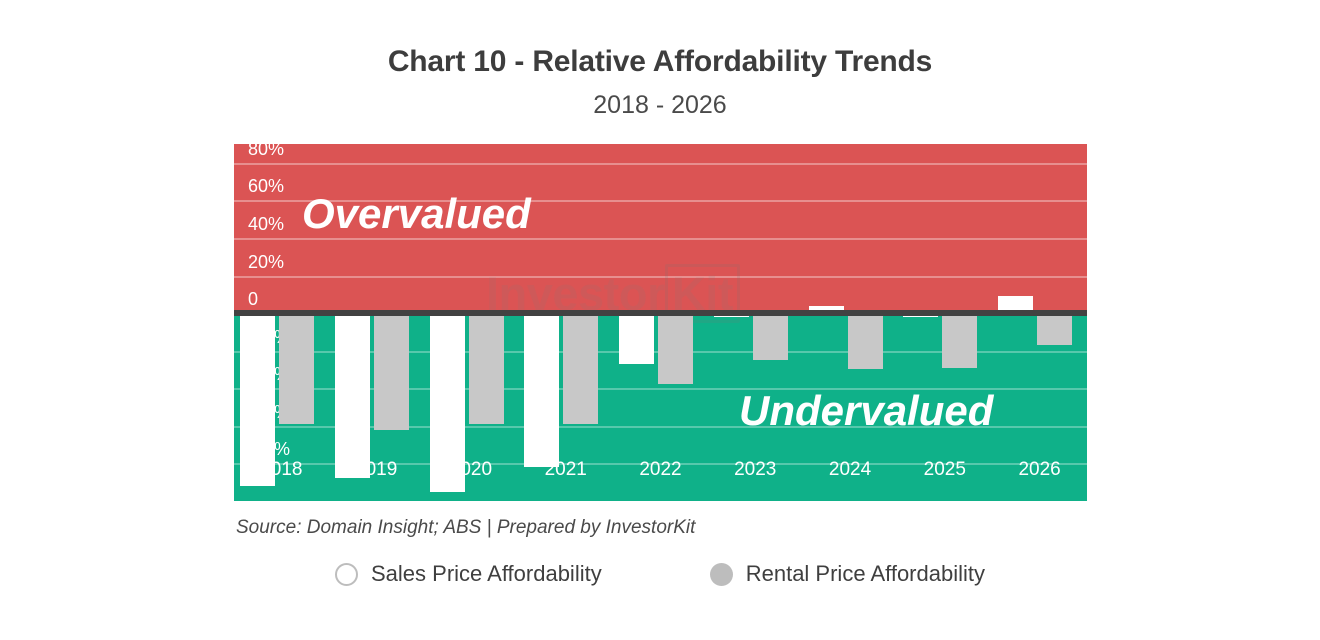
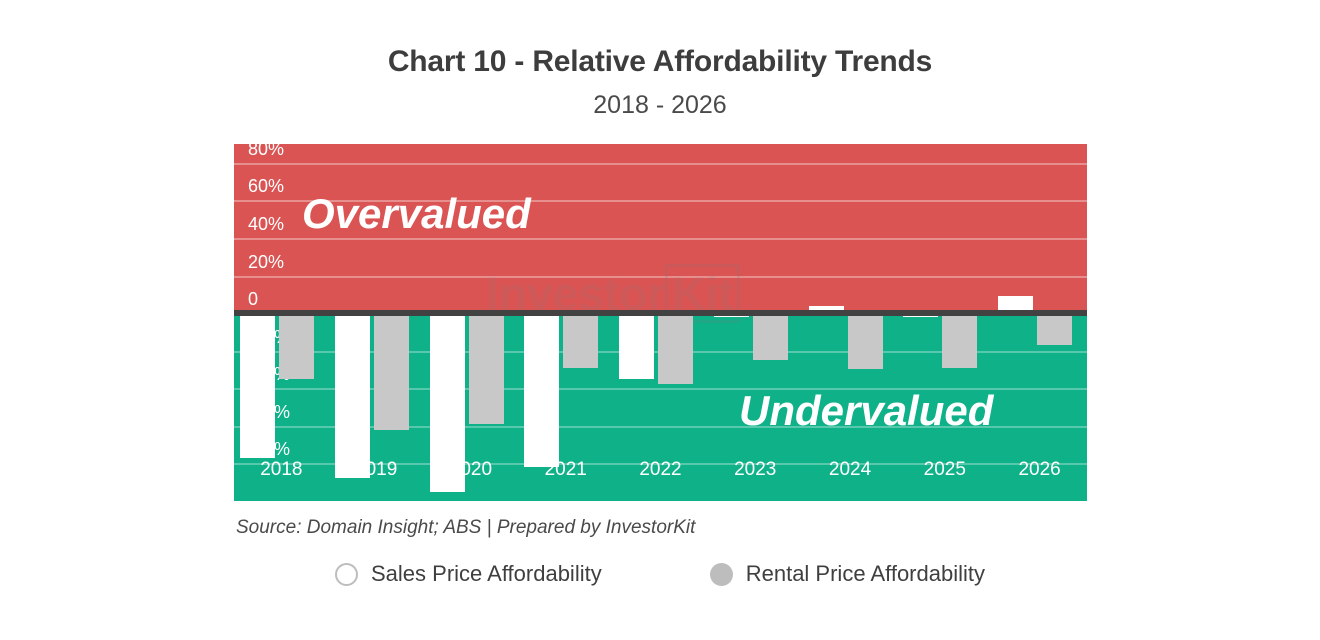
Sales Price Affordability/2018: -92% -> -77%
Rental Price Affordability/2018: -59% -> -35%
Rental Price Affordability/2021: -59% -> -29%
Sales Price Affordability/2022: -27% -> -35%
